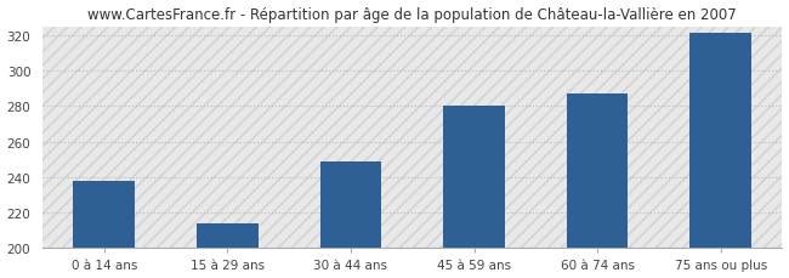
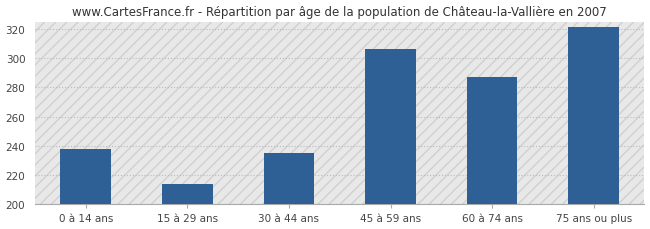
30 à 44 ans: 249 -> 235
45 à 59 ans: 280 -> 306
